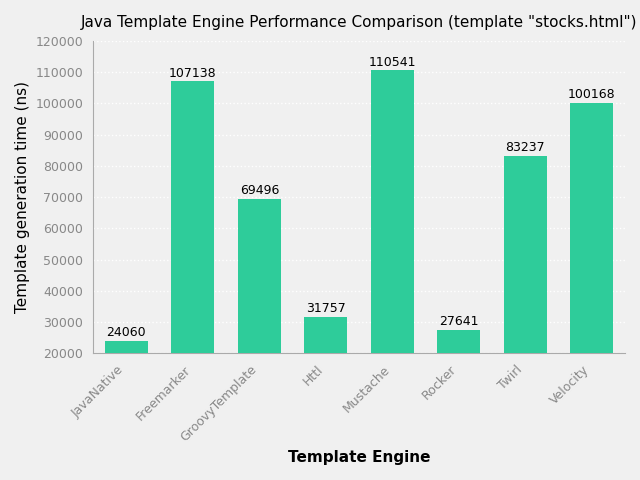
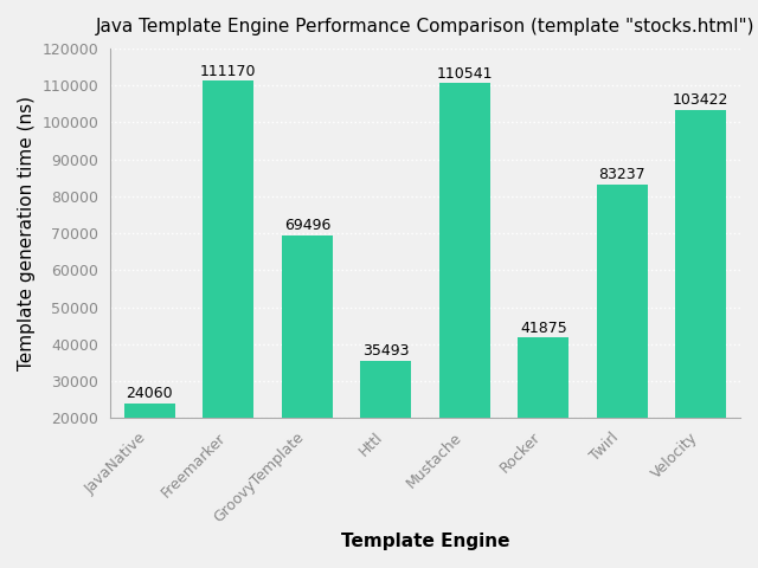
Freemarker: 107138 -> 111170
Httl: 31757 -> 35493
Rocker: 27641 -> 41875
Velocity: 100168 -> 103422
